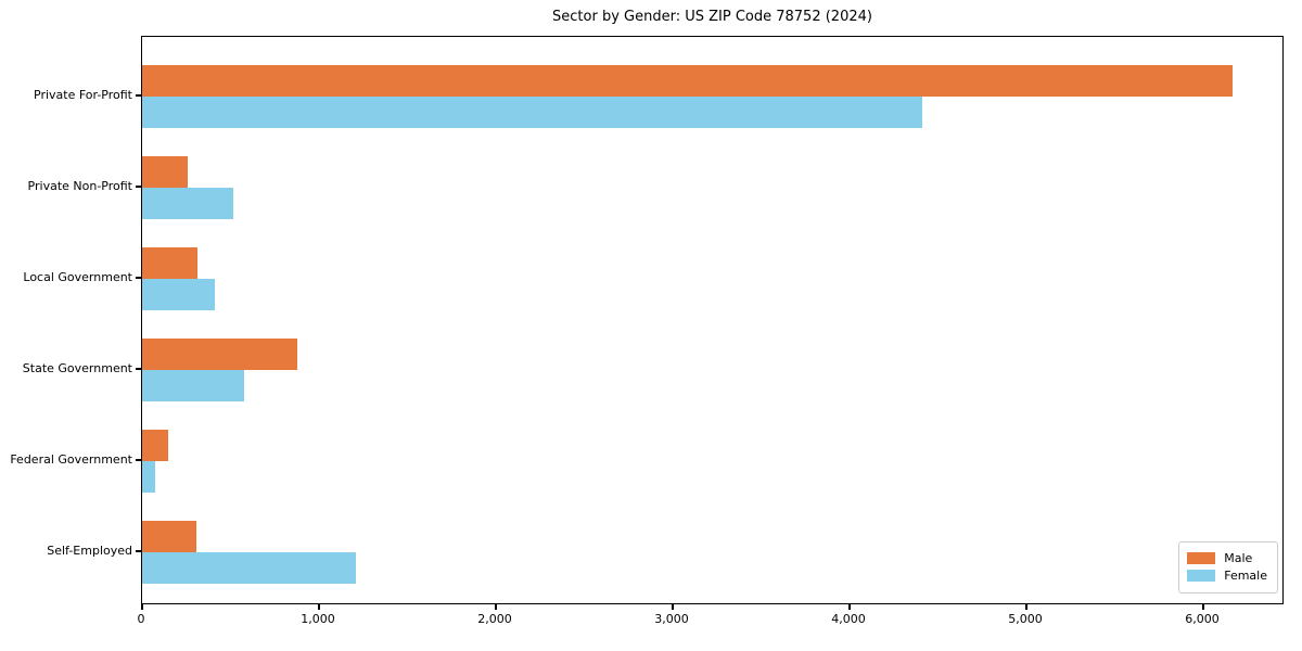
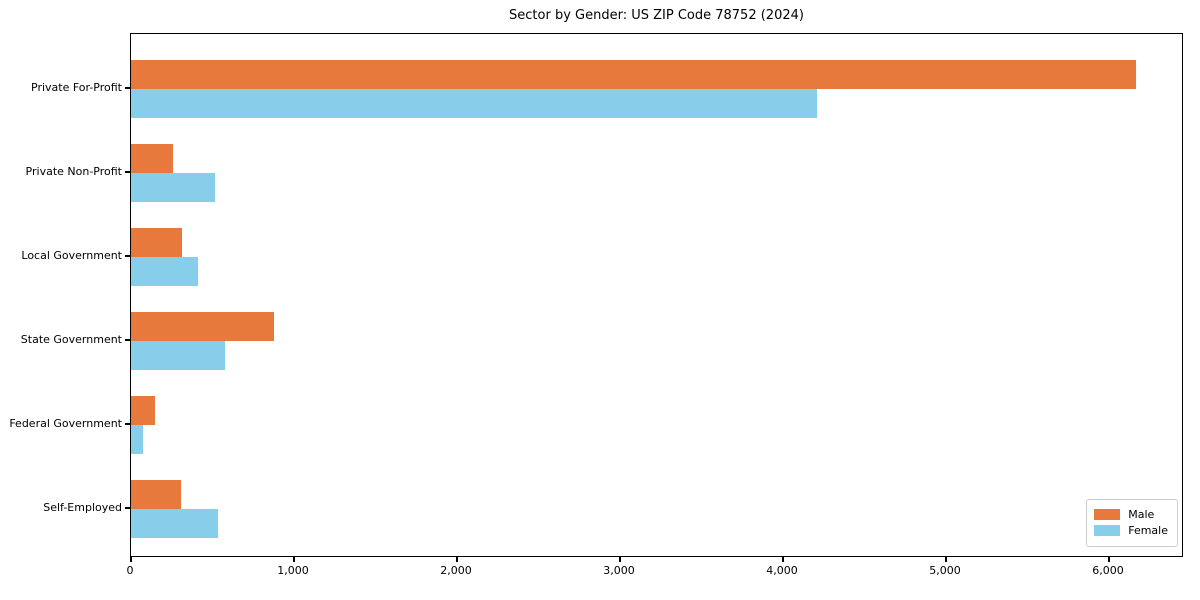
Female/Private For-Profit: 4410 -> 4210
Female/Self-Employed: 1210 -> 530
